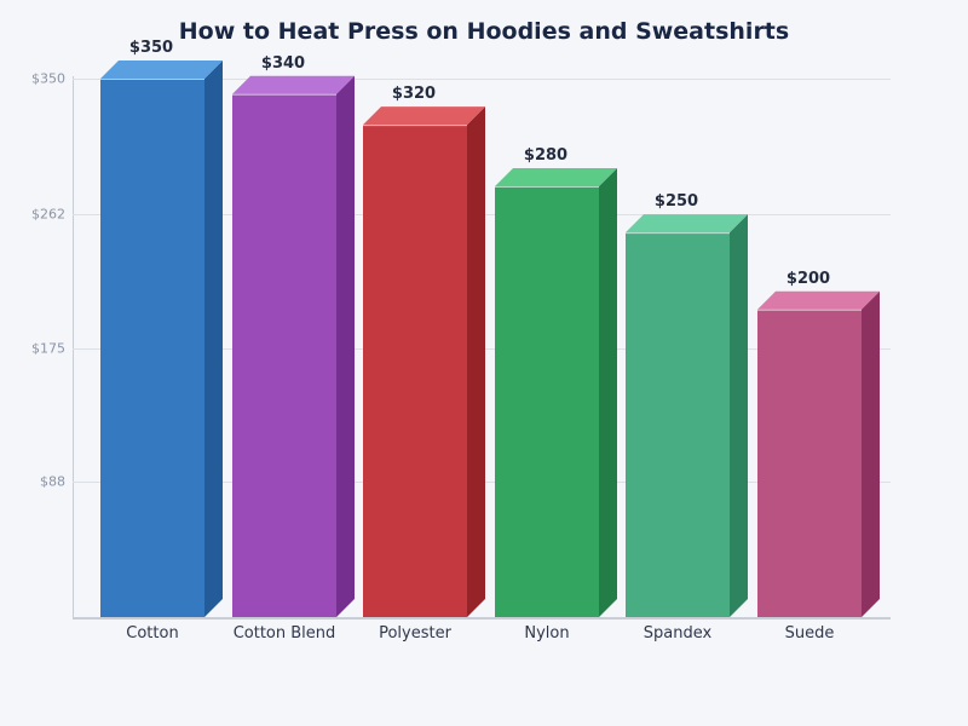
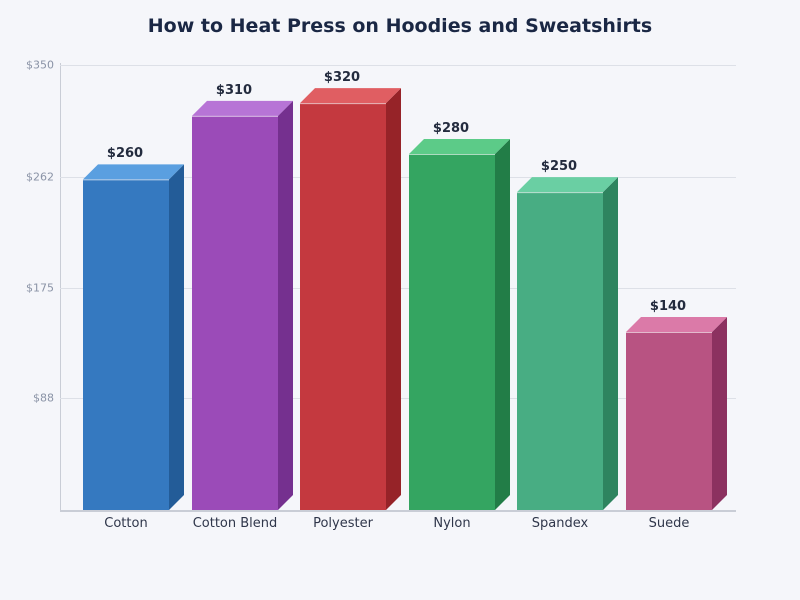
Cotton: $350 -> $260
Cotton Blend: $340 -> $310
Suede: $200 -> $140
